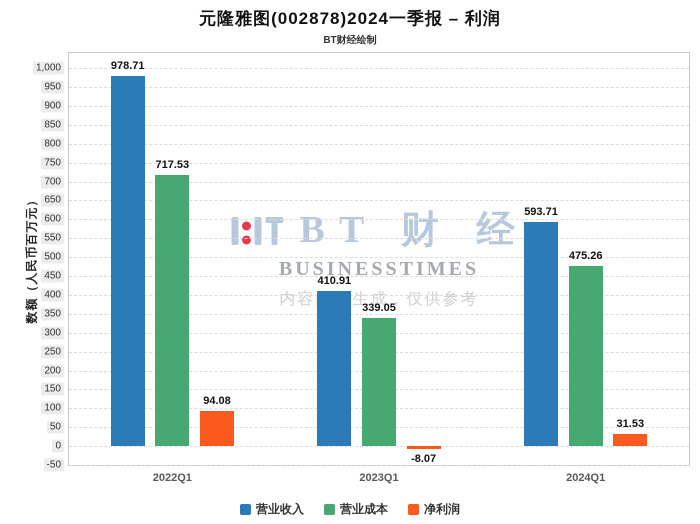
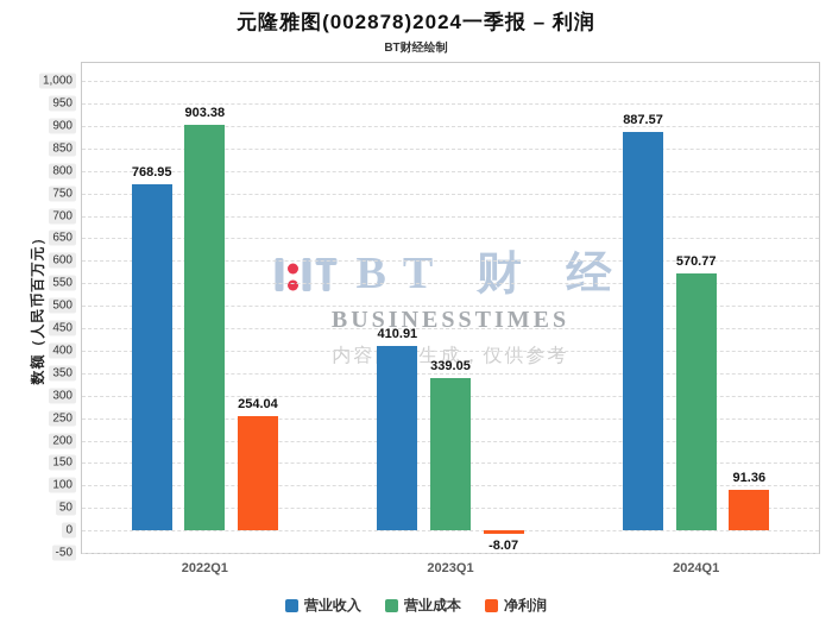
营业收入/2022Q1: 978.71 -> 768.95
营业成本/2022Q1: 717.53 -> 903.38
净利润/2022Q1: 94.08 -> 254.04
营业收入/2024Q1: 593.71 -> 887.57
营业成本/2024Q1: 475.26 -> 570.77
净利润/2024Q1: 31.53 -> 91.36
